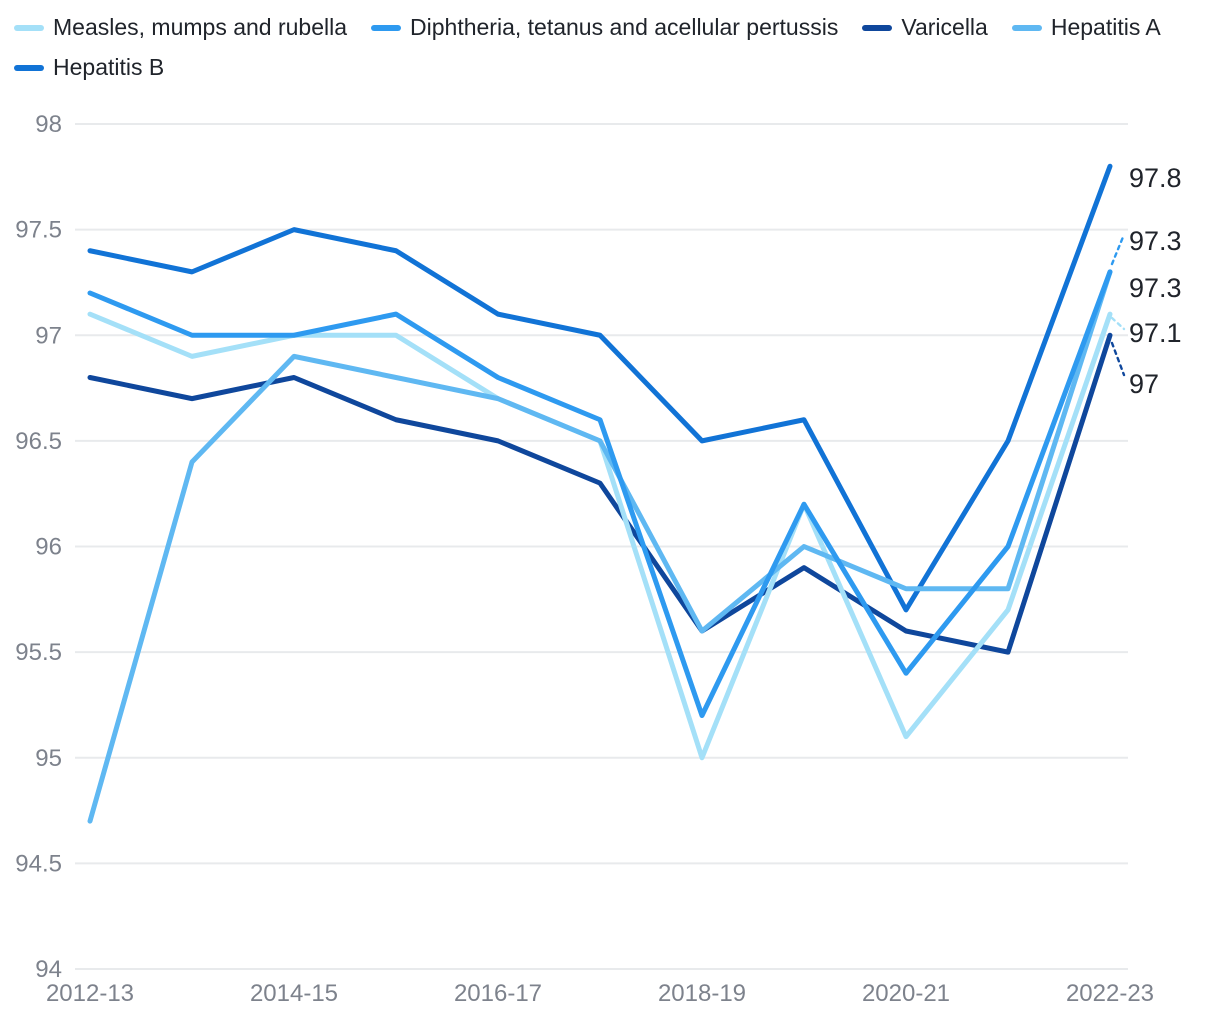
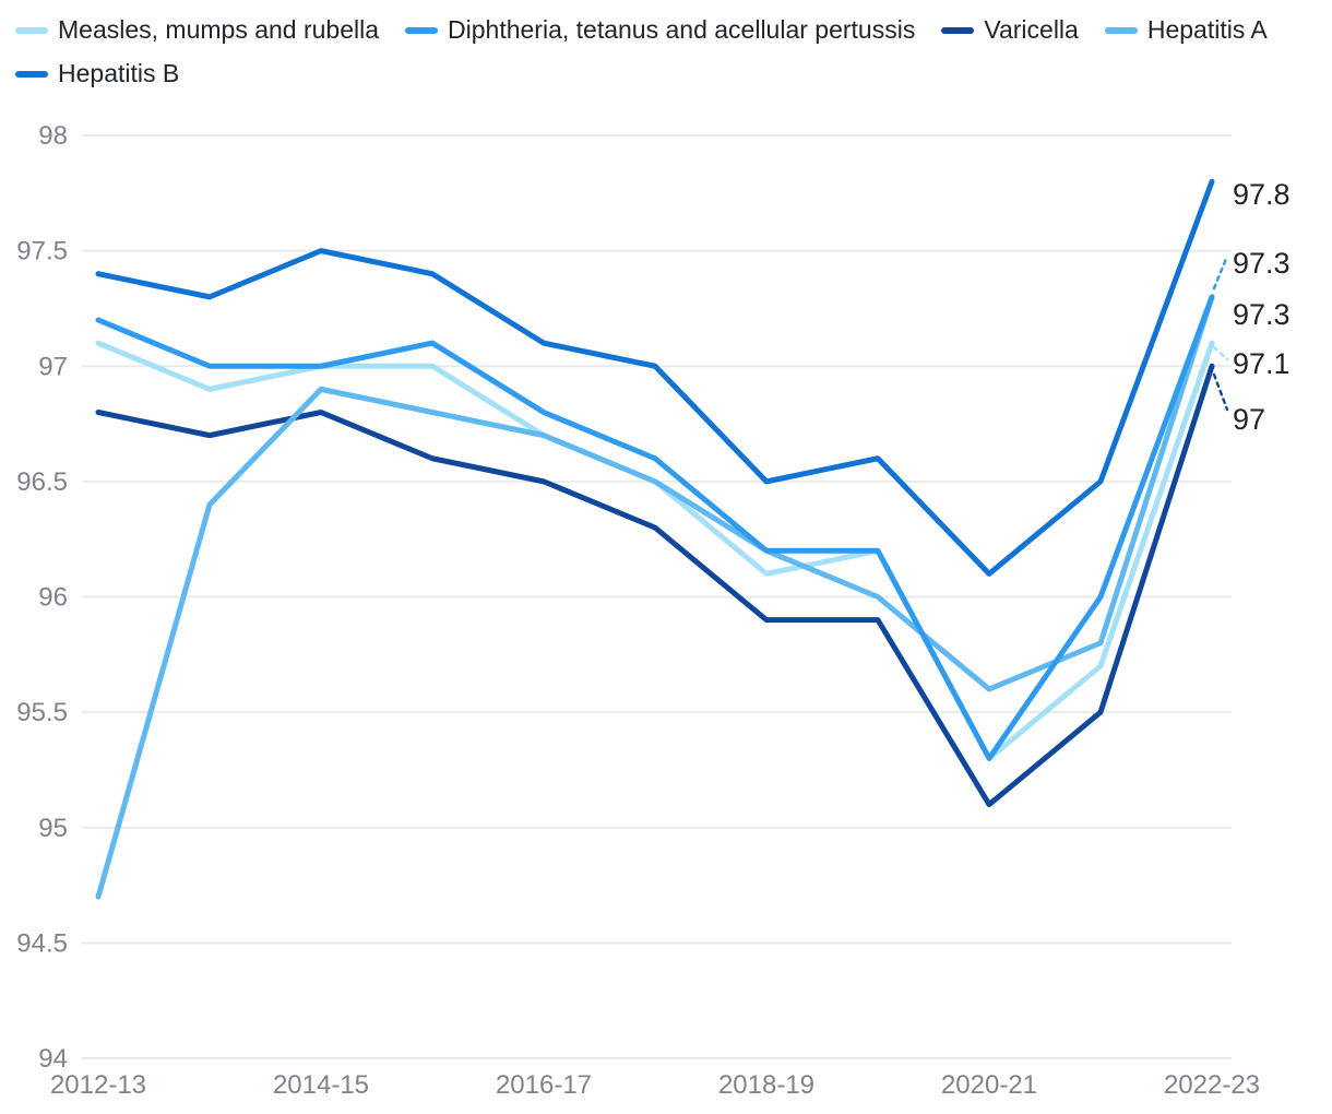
Measles, mumps and rubella/2018-19: 95.0 -> 96.1
Diphtheria, tetanus and acellular pertussis/2018-19: 95.2 -> 96.2
Varicella/2018-19: 95.6 -> 95.9
Hepatitis A/2018-19: 95.6 -> 96.2
Measles, mumps and rubella/2020-21: 95.1 -> 95.3
Diphtheria, tetanus and acellular pertussis/2020-21: 95.4 -> 95.3
Varicella/2020-21: 95.6 -> 95.1
Hepatitis A/2020-21: 95.8 -> 95.6
Hepatitis B/2020-21: 95.7 -> 96.1
